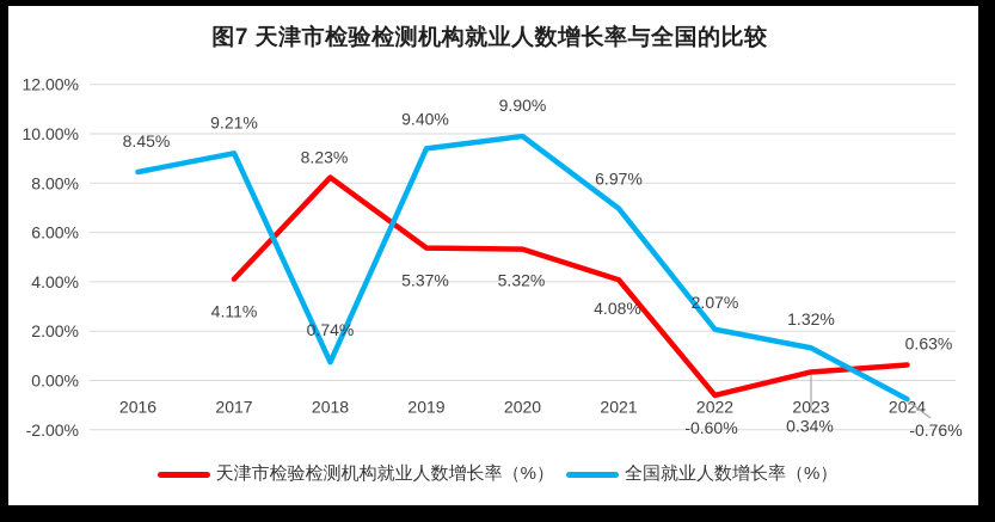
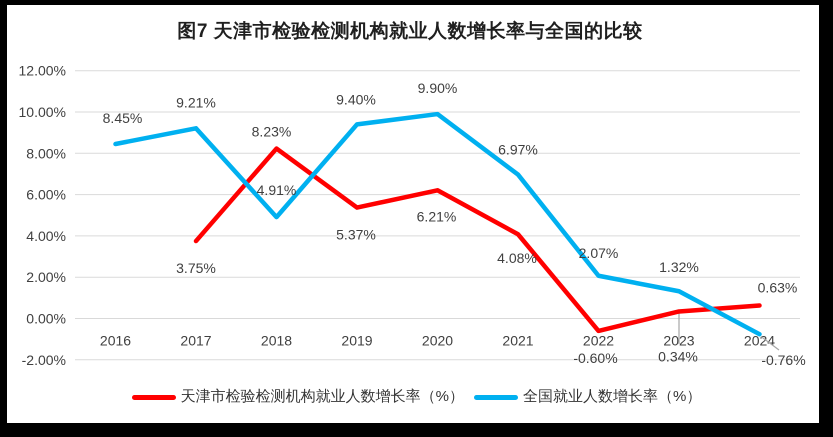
天津市检验检测机构就业人数增长率（%）/2017: 4.11% -> 3.75%
全国就业人数增长率（%）/2018: 0.74% -> 4.91%
天津市检验检测机构就业人数增长率（%）/2020: 5.32% -> 6.21%
